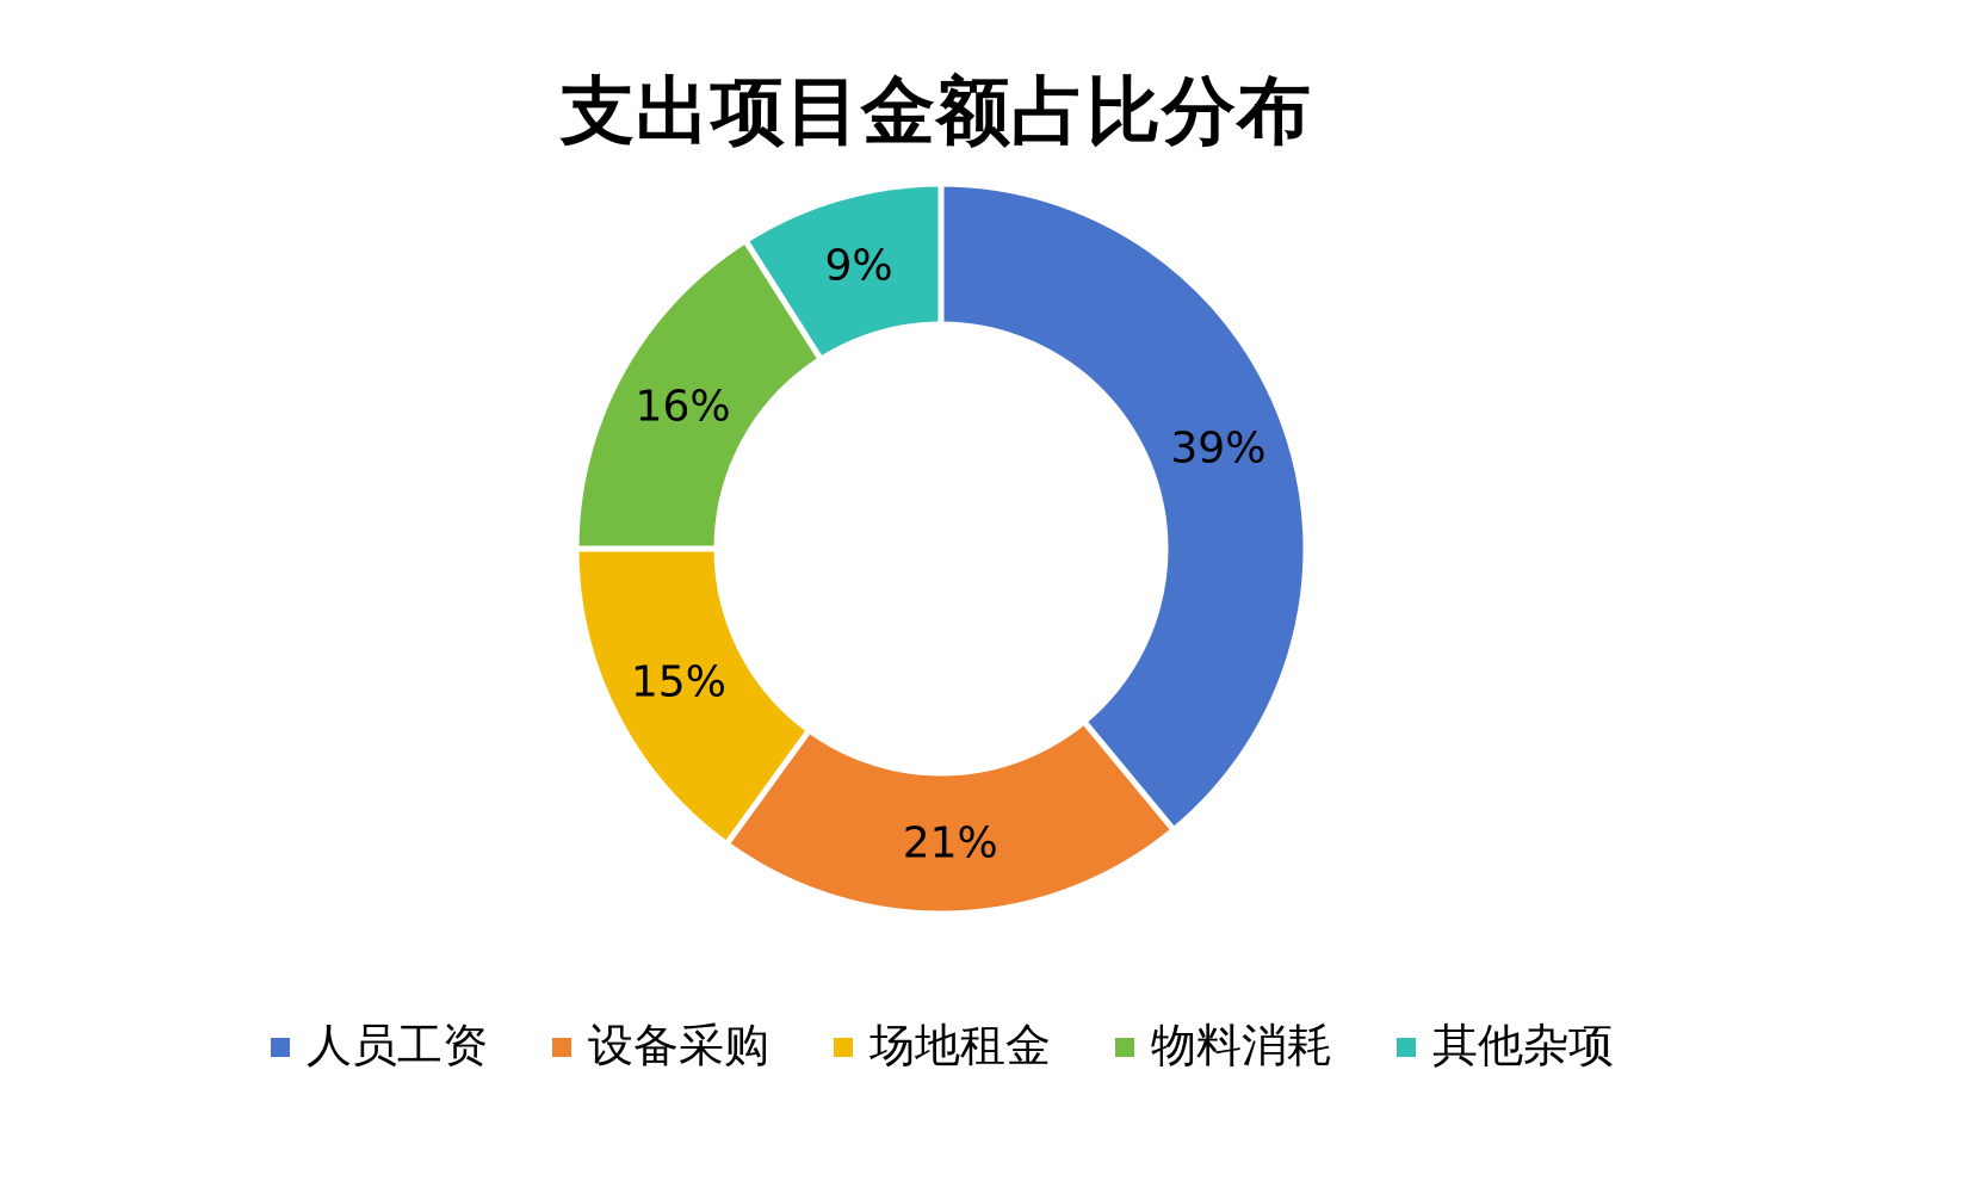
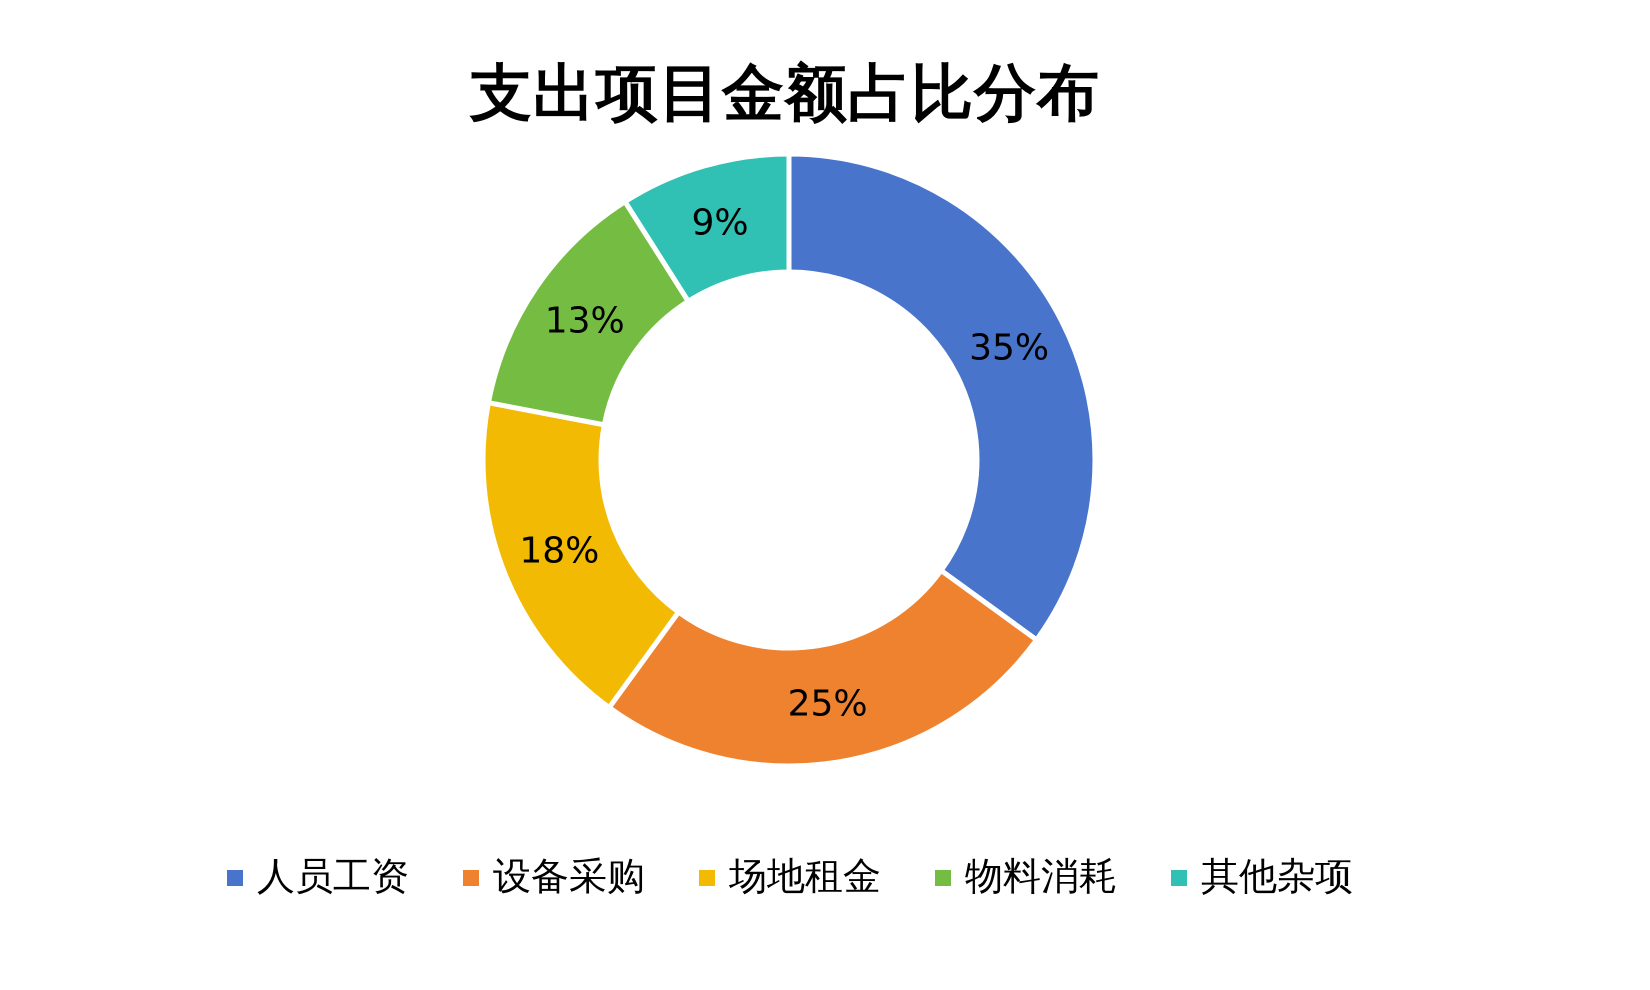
人员工资: 39% -> 35%
设备采购: 21% -> 25%
场地租金: 15% -> 18%
物料消耗: 16% -> 13%
